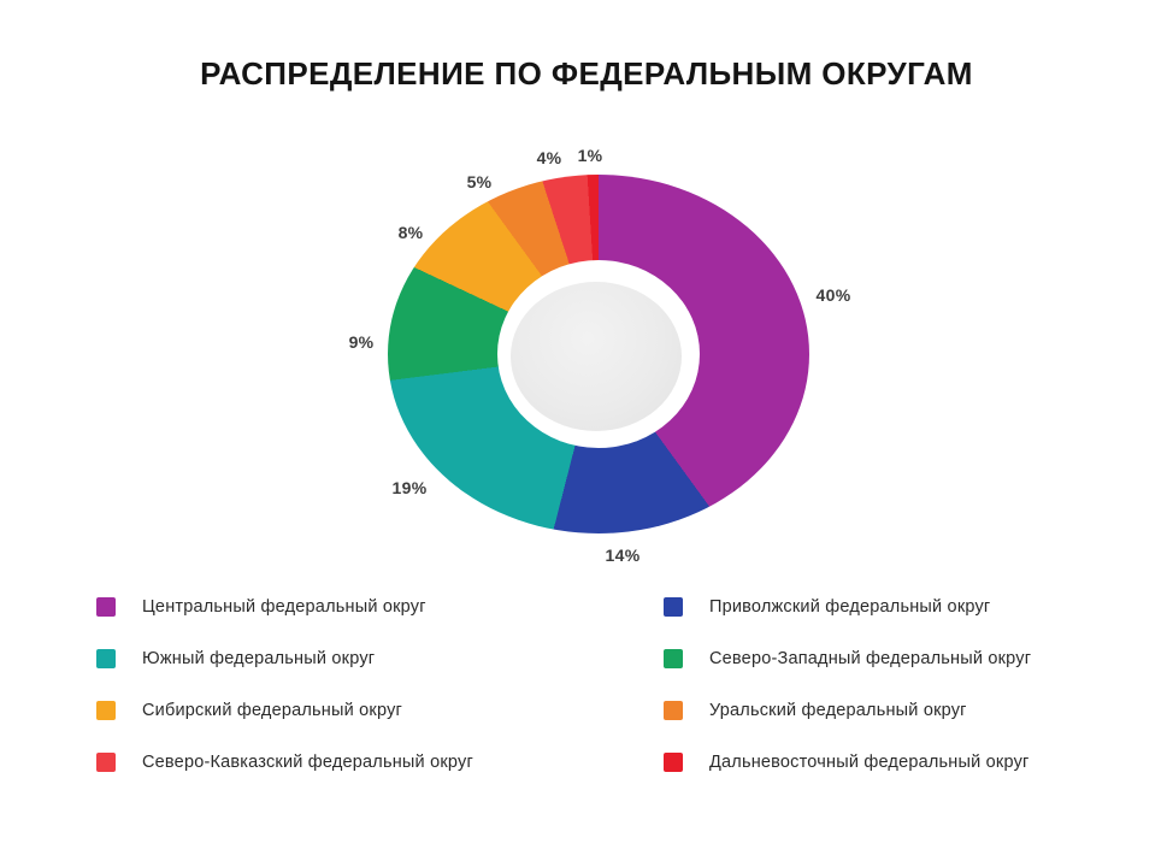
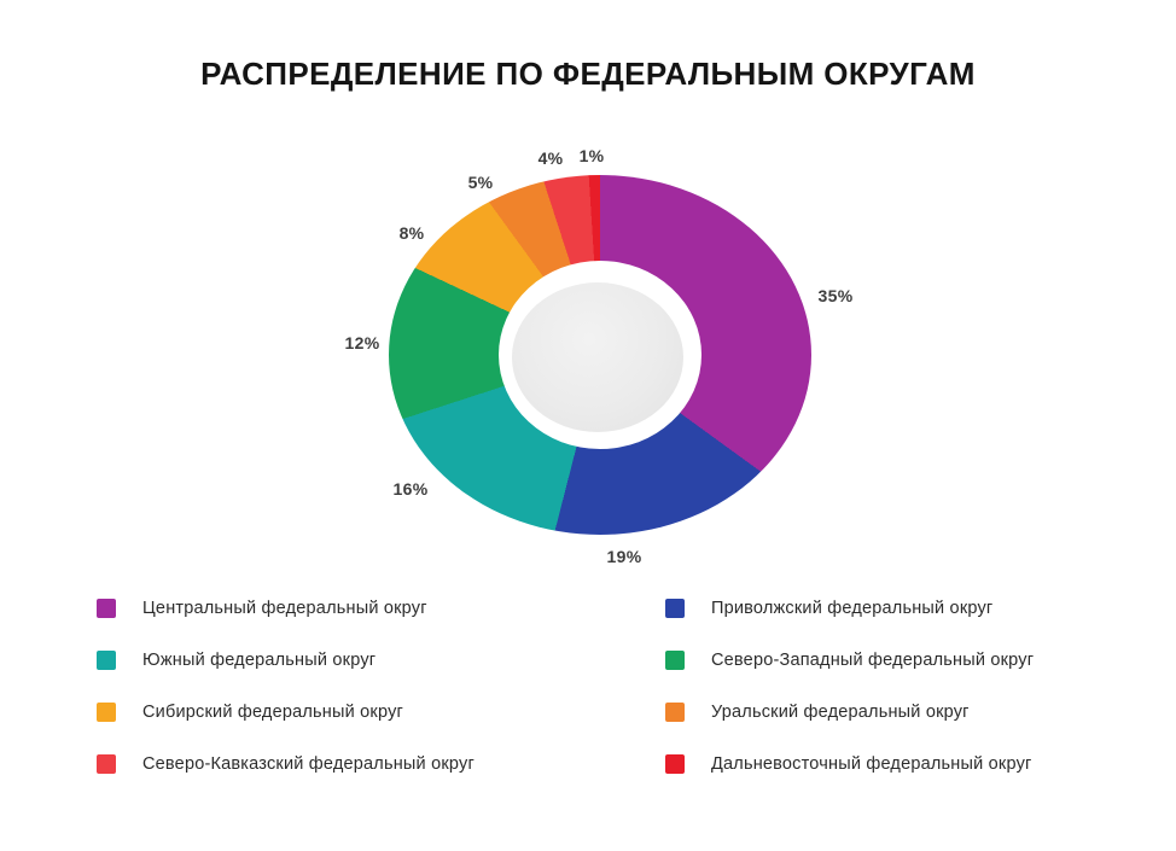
Центральный федеральный округ: 40% -> 35%
Приволжский федеральный округ: 14% -> 19%
Южный федеральный округ: 19% -> 16%
Северо-Западный федеральный округ: 9% -> 12%
